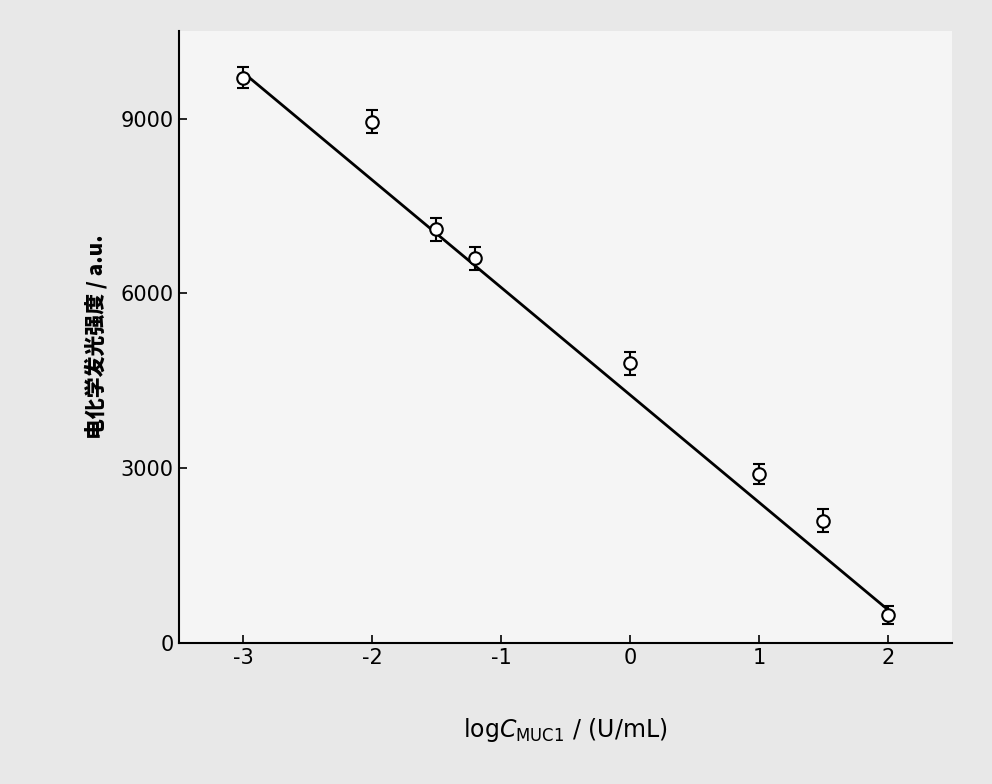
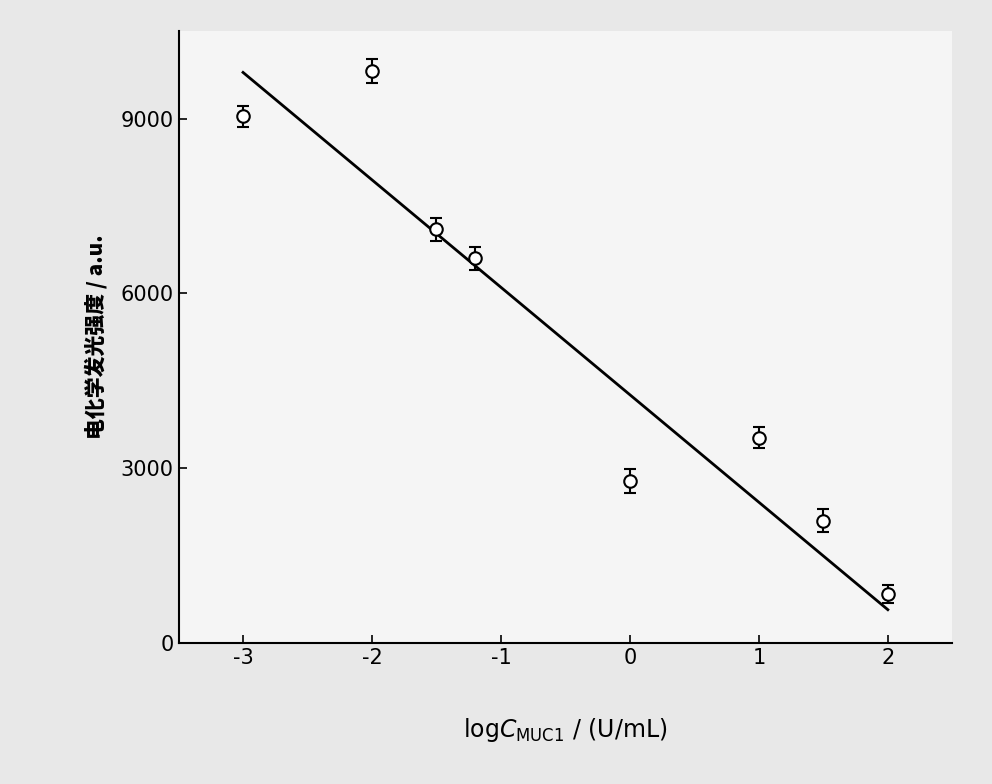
-3: 9700 -> 9040
-2: 8950 -> 9820
0: 4800 -> 2780
1: 2900 -> 3520
2: 480 -> 840
